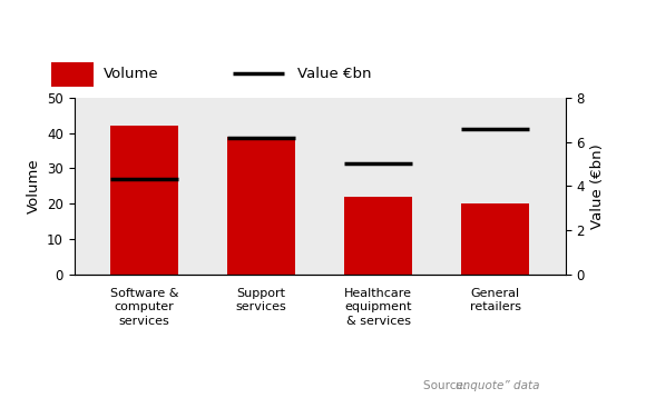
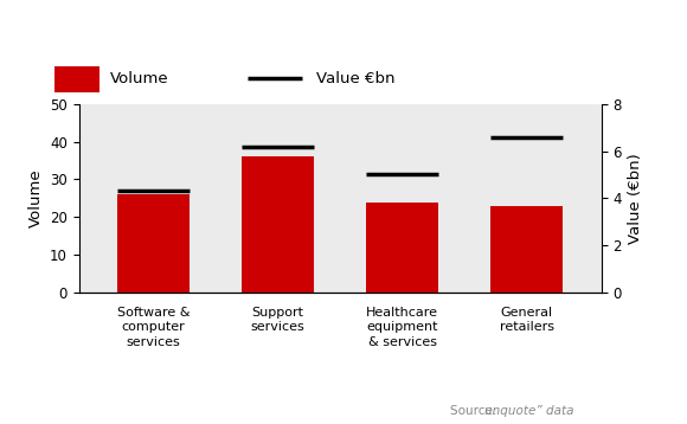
Software & computer services: 42 -> 26
Support services: 39 -> 36
Healthcare equipment & services: 22 -> 24
General retailers: 20 -> 23
